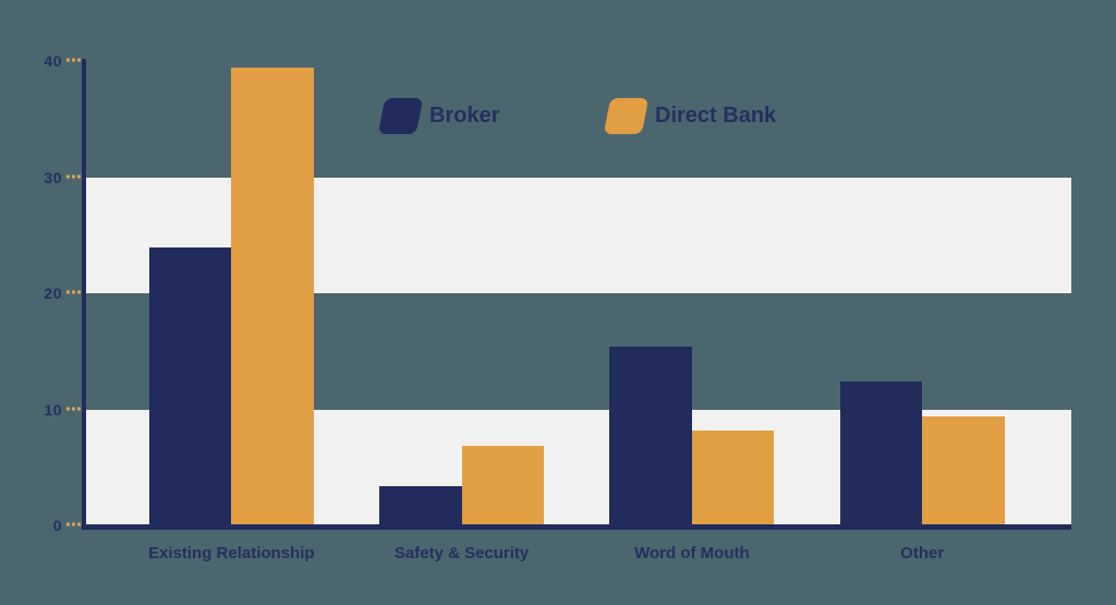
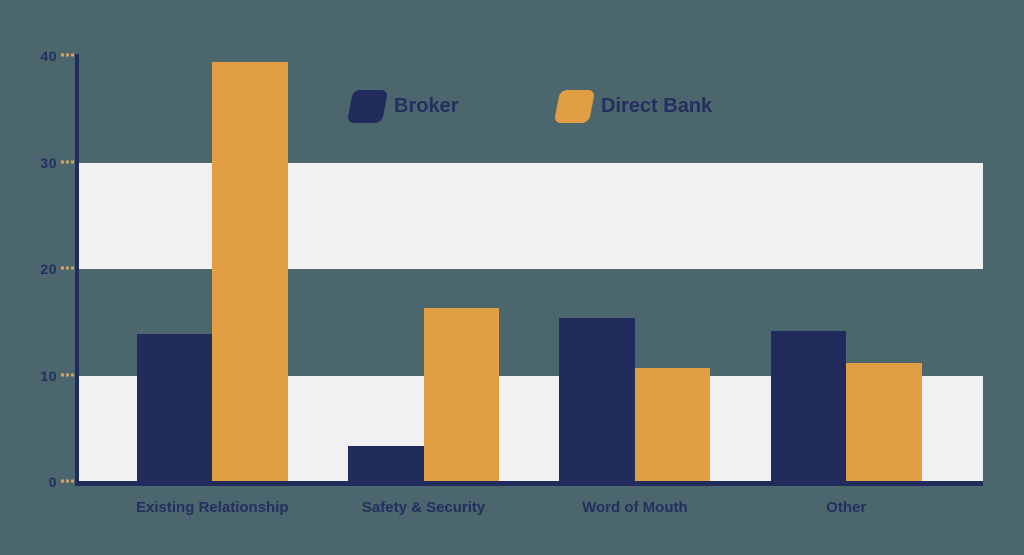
Broker/Existing Relationship: 23.9 -> 13.9
Direct Bank/Safety & Security: 6.9 -> 16.3
Direct Bank/Word of Mouth: 8.2 -> 10.7
Broker/Other: 12.4 -> 14.2
Direct Bank/Other: 9.4 -> 11.2
